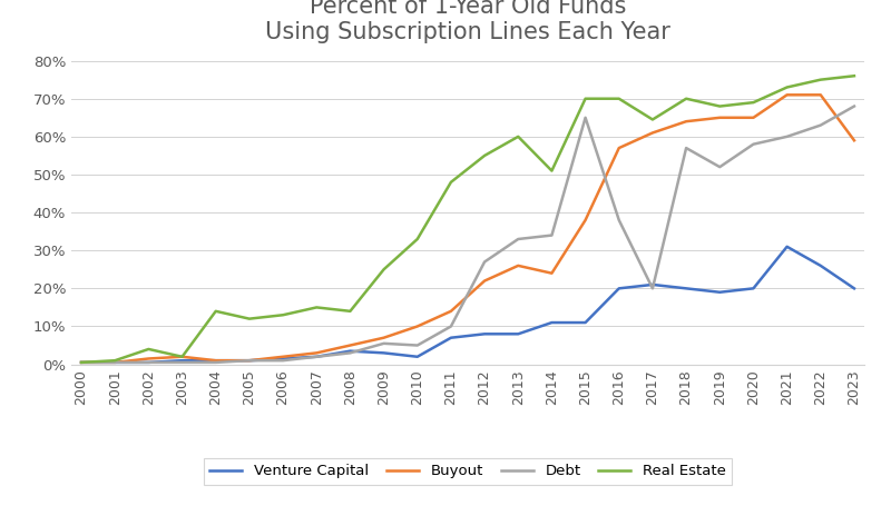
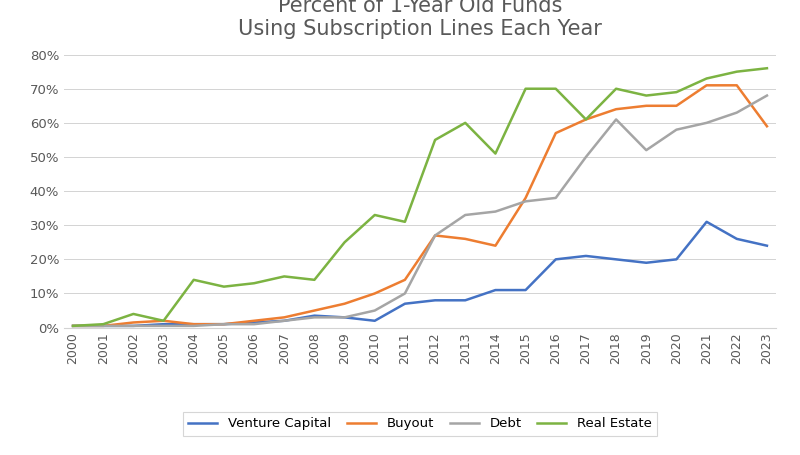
Debt/2009: 5.5% -> 3.0%
Real Estate/2011: 48.0% -> 31.0%
Buyout/2012: 22.0% -> 27.0%
Debt/2015: 65.0% -> 37.0%
Debt/2017: 20.0% -> 50.0%
Real Estate/2017: 64.5% -> 61.0%
Debt/2018: 57.0% -> 61.0%
Venture Capital/2023: 20.0% -> 24.0%
